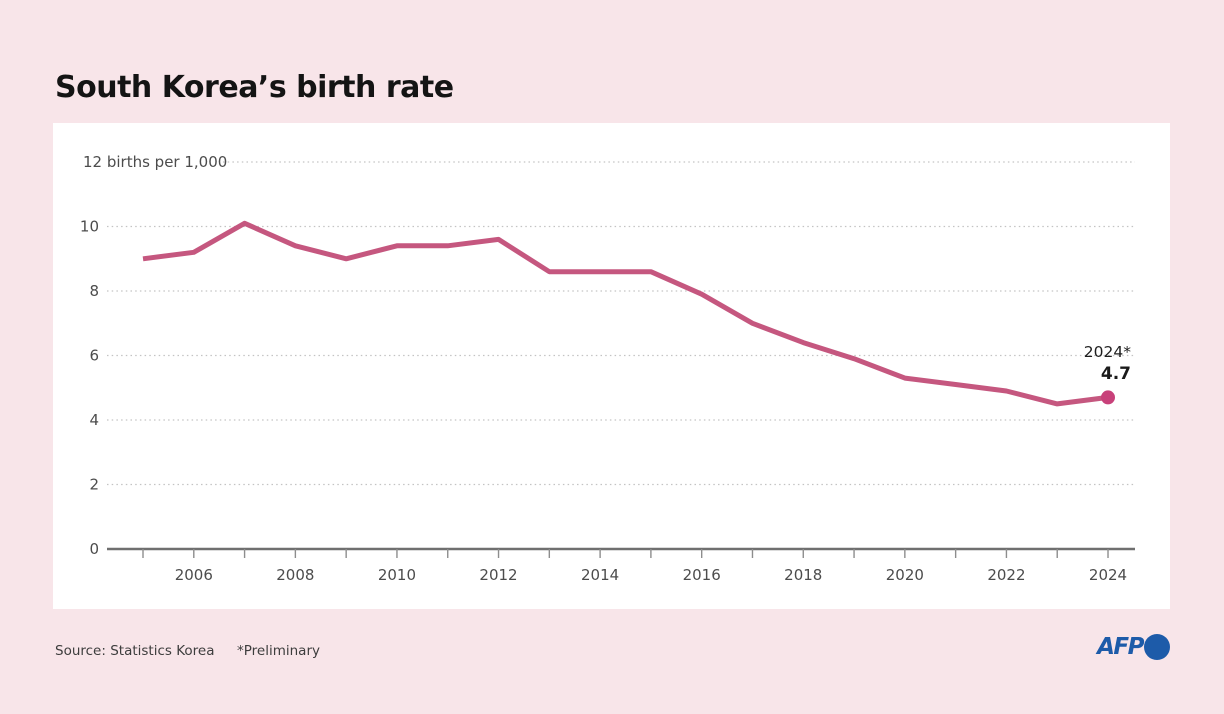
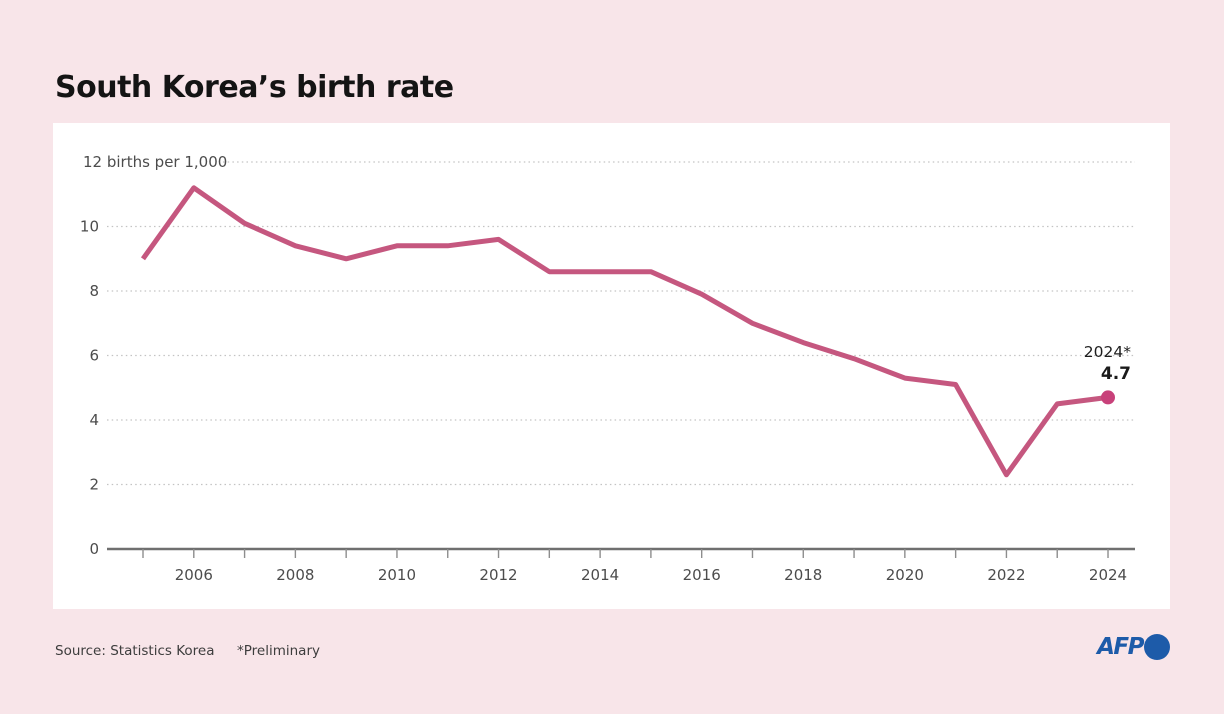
2006: 9.2 -> 11.2
2022: 4.9 -> 2.3
